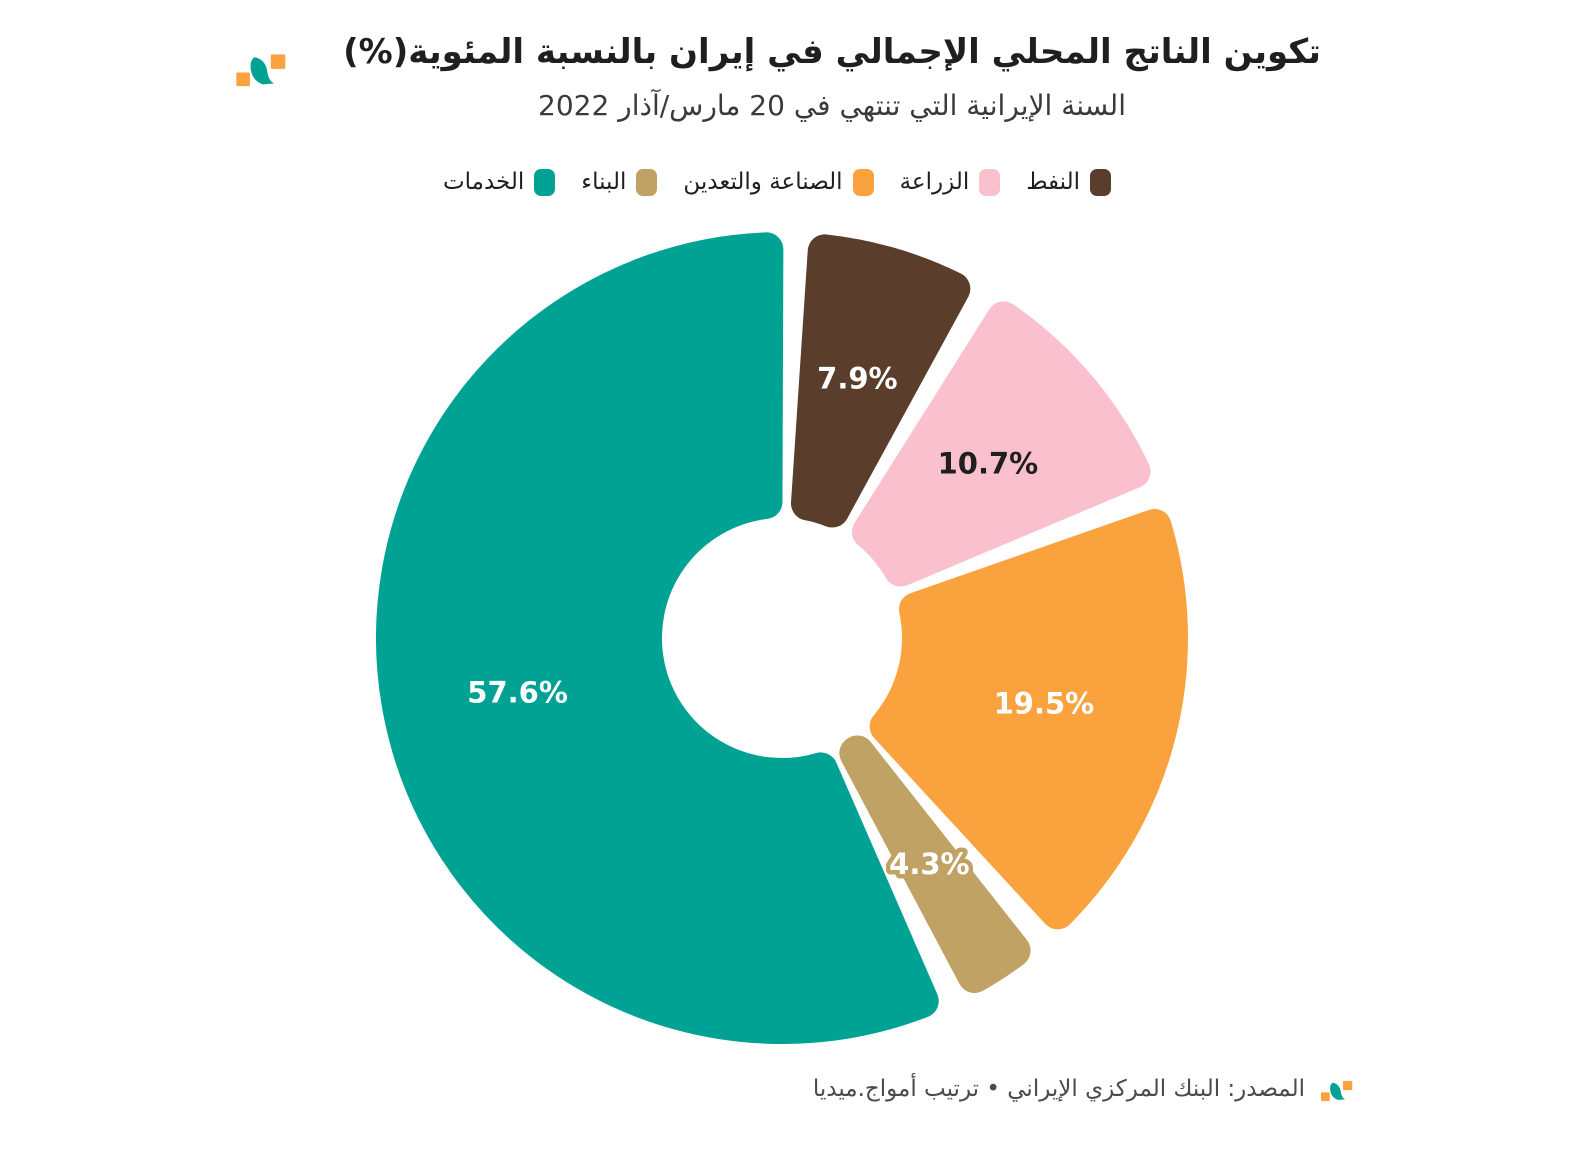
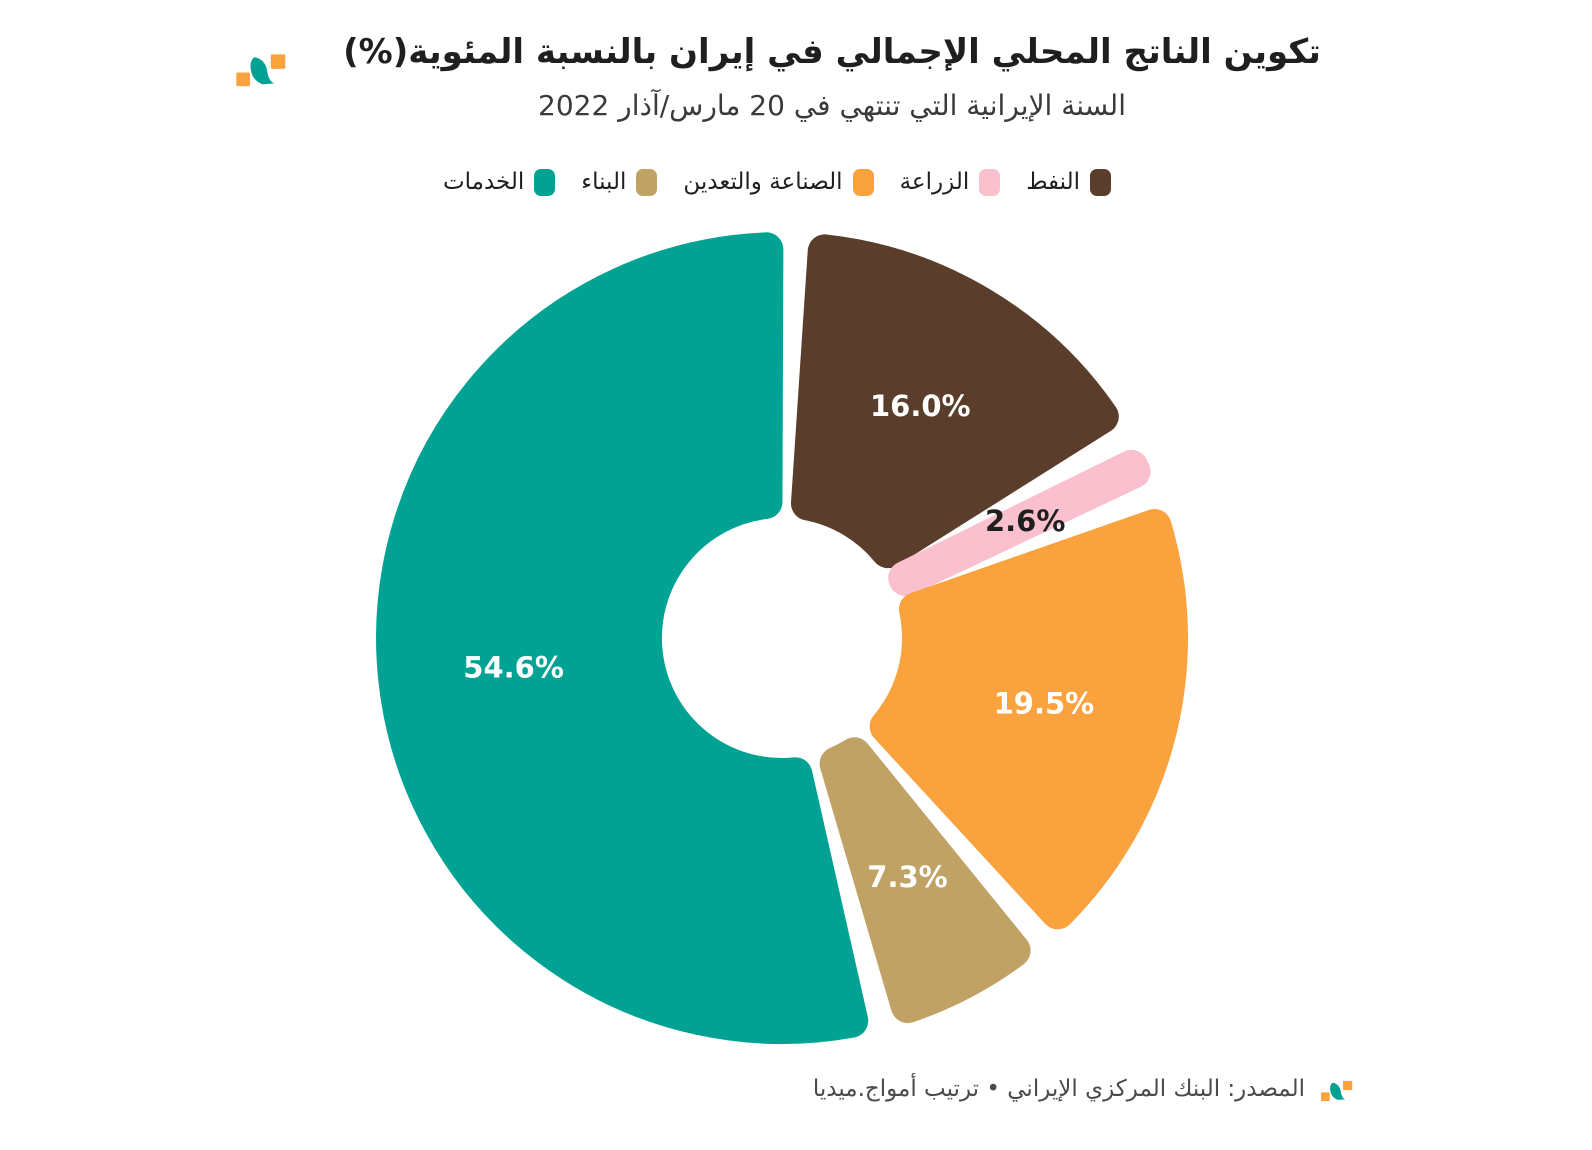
النفط: 7.9% -> 16.0%
الزراعة: 10.7% -> 2.6%
البناء: 4.3% -> 7.3%
الخدمات: 57.6% -> 54.6%
